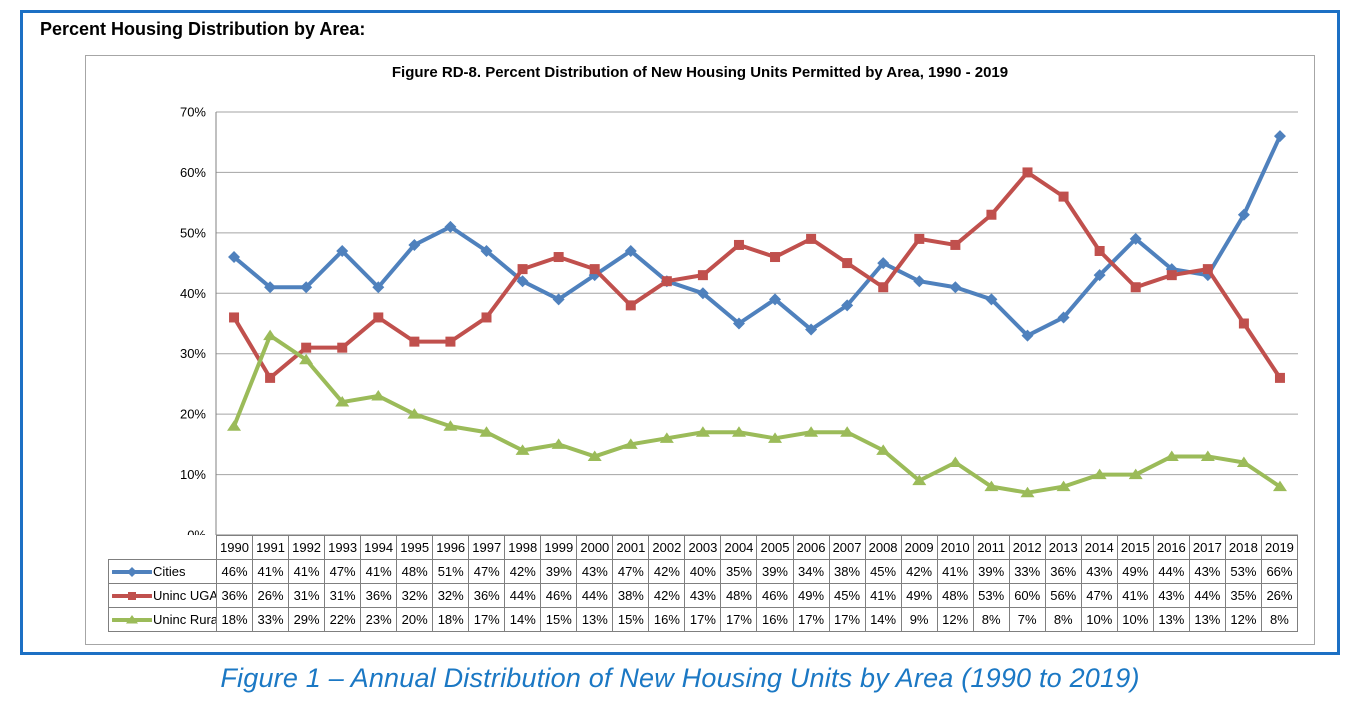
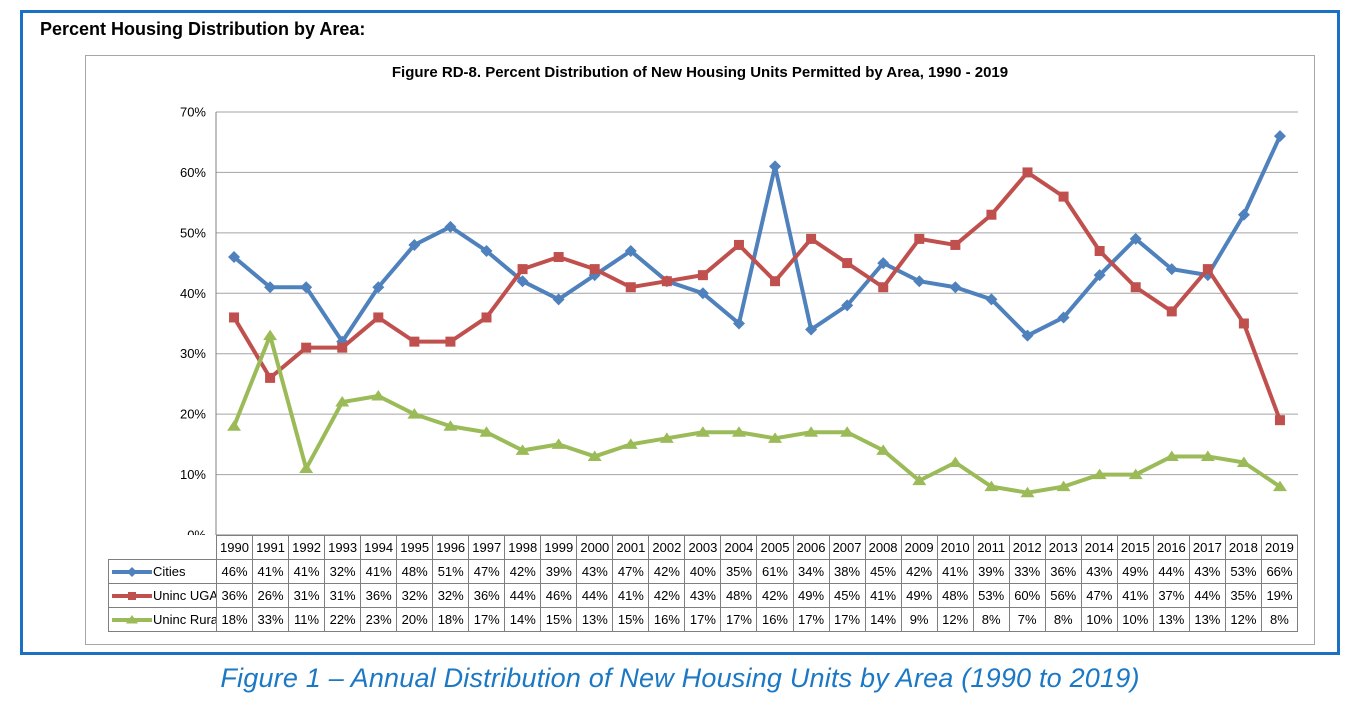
Uninc Rural/1992: 29% -> 11%
Cities/1993: 47% -> 32%
Uninc UGA/2001: 38% -> 41%
Cities/2005: 39% -> 61%
Uninc UGA/2005: 46% -> 42%
Uninc UGA/2016: 43% -> 37%
Uninc UGA/2019: 26% -> 19%
